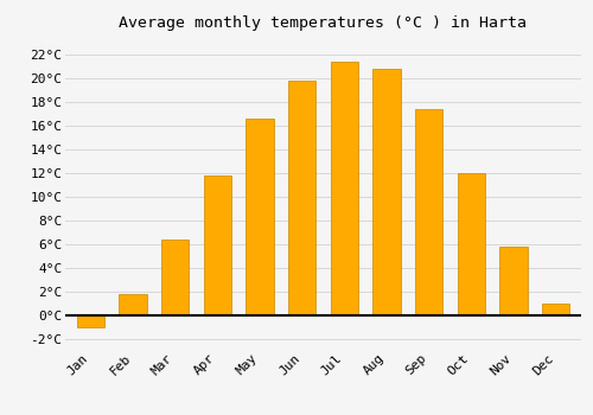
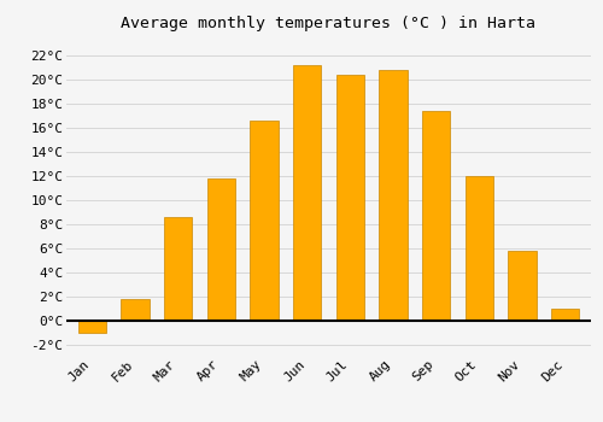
Mar: 6.4°C -> 8.6°C
Jun: 19.8°C -> 21.2°C
Jul: 21.4°C -> 20.4°C
